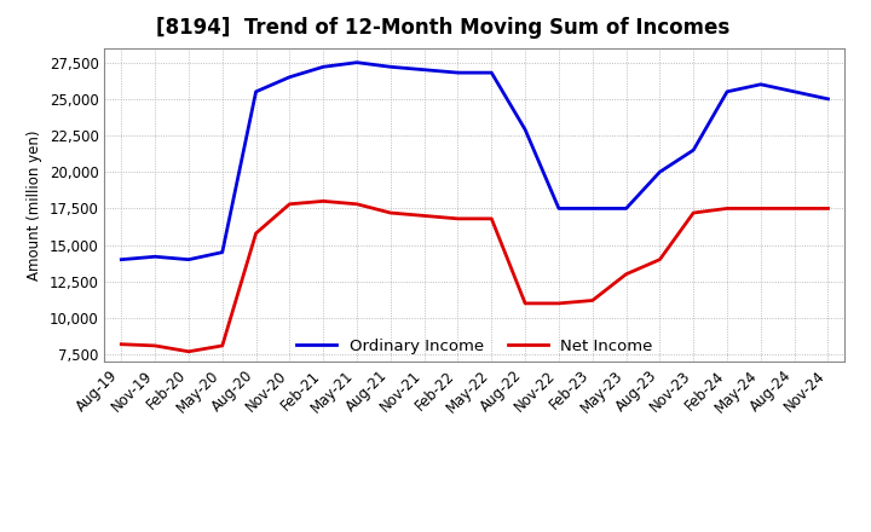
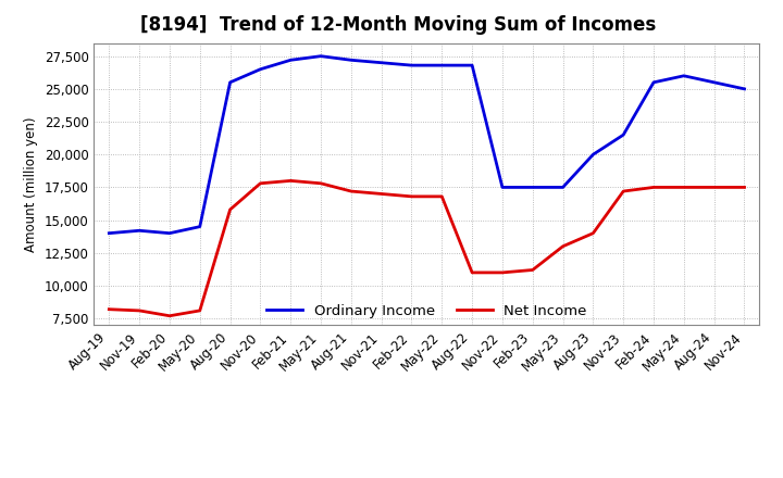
Ordinary Income/Aug-22: 22,900 -> 26,800
